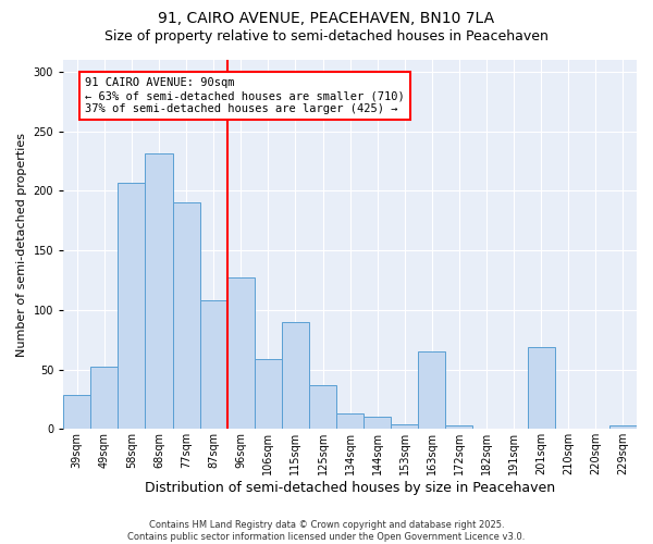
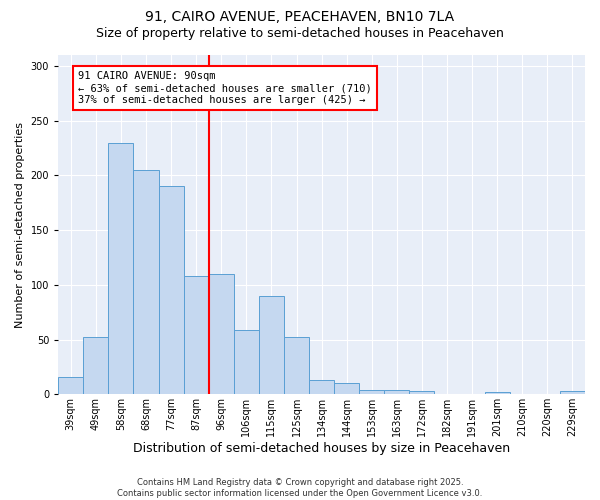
39sqm: 29 -> 16
58sqm: 207 -> 230
68sqm: 231 -> 205
96sqm: 127 -> 110
125sqm: 37 -> 52
163sqm: 65 -> 4
201sqm: 69 -> 2
